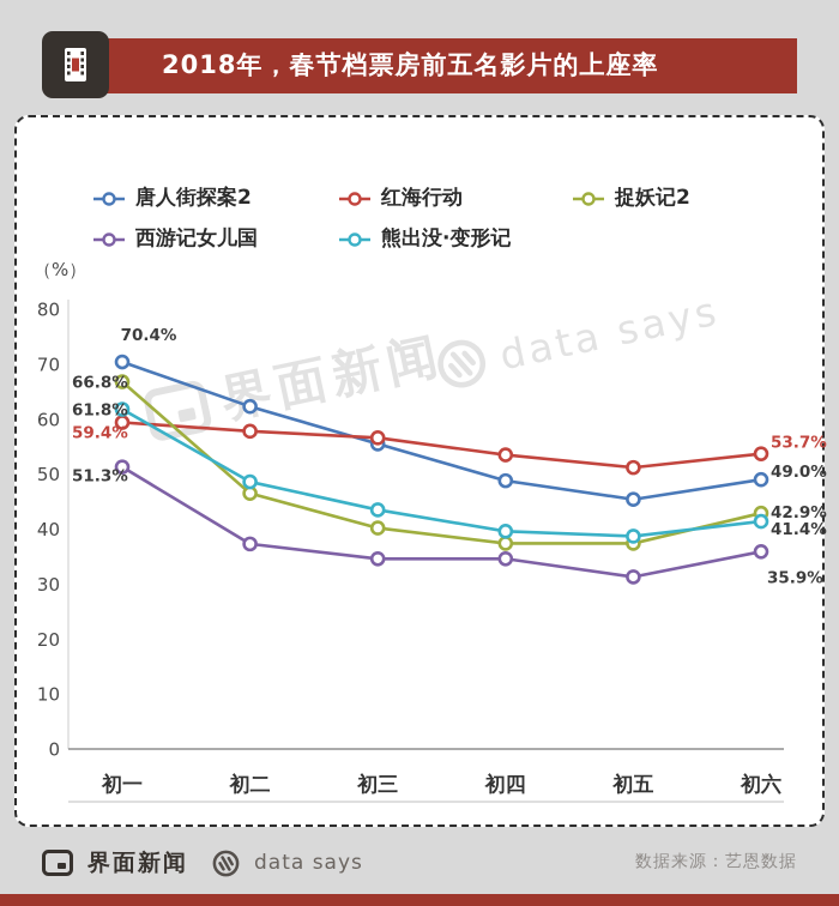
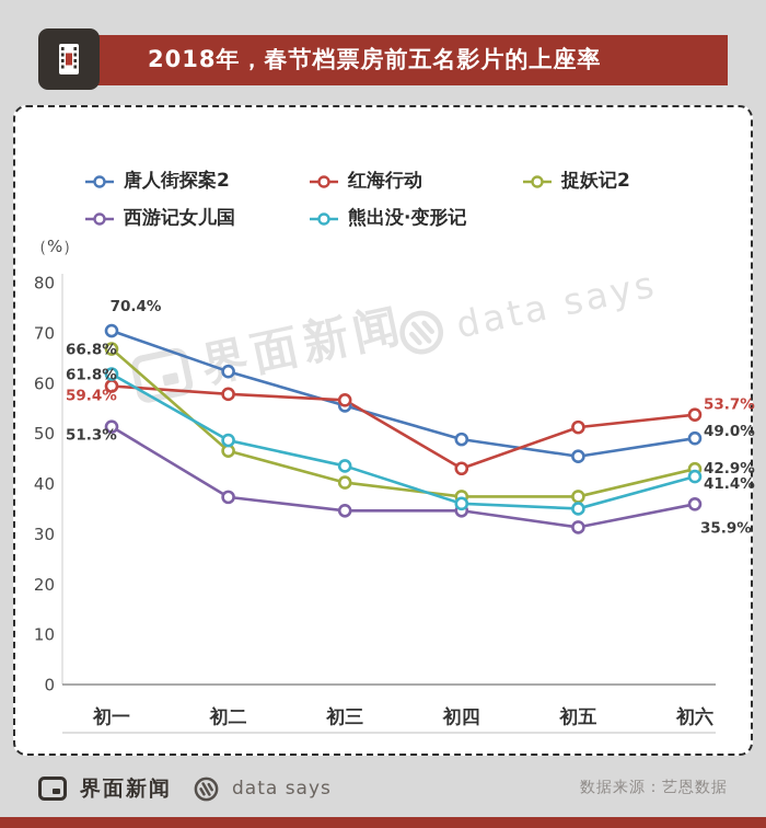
红海行动/初四: 54 -> 43
熊出没·变形记/初四: 40 -> 36
熊出没·变形记/初五: 39 -> 35
